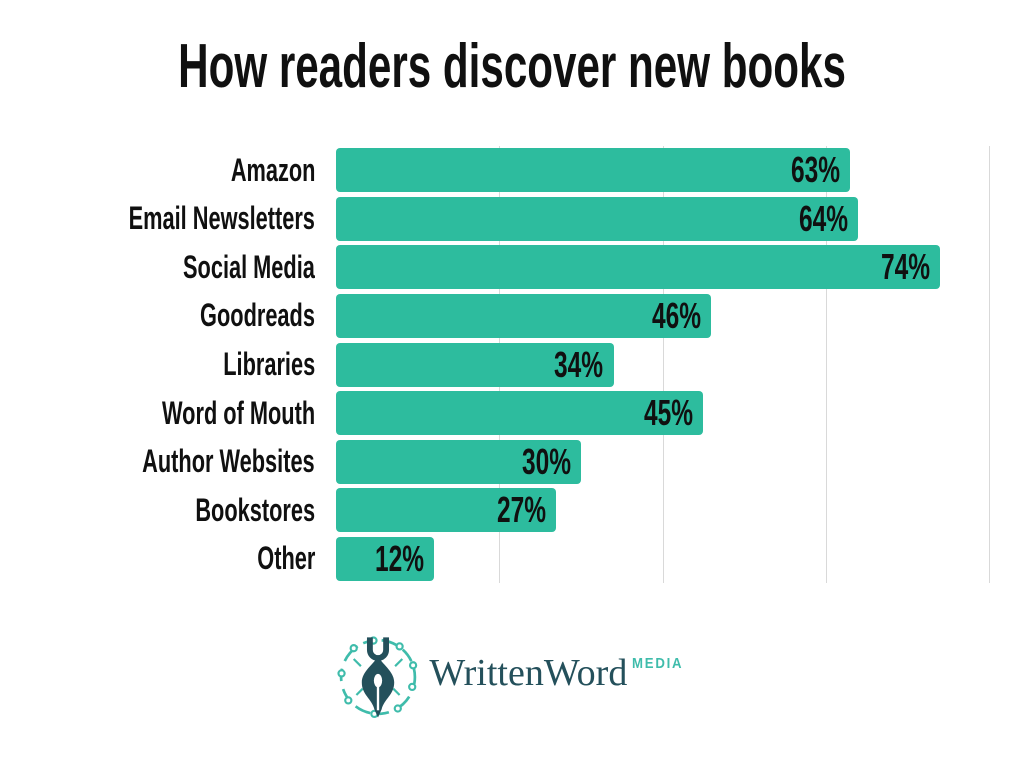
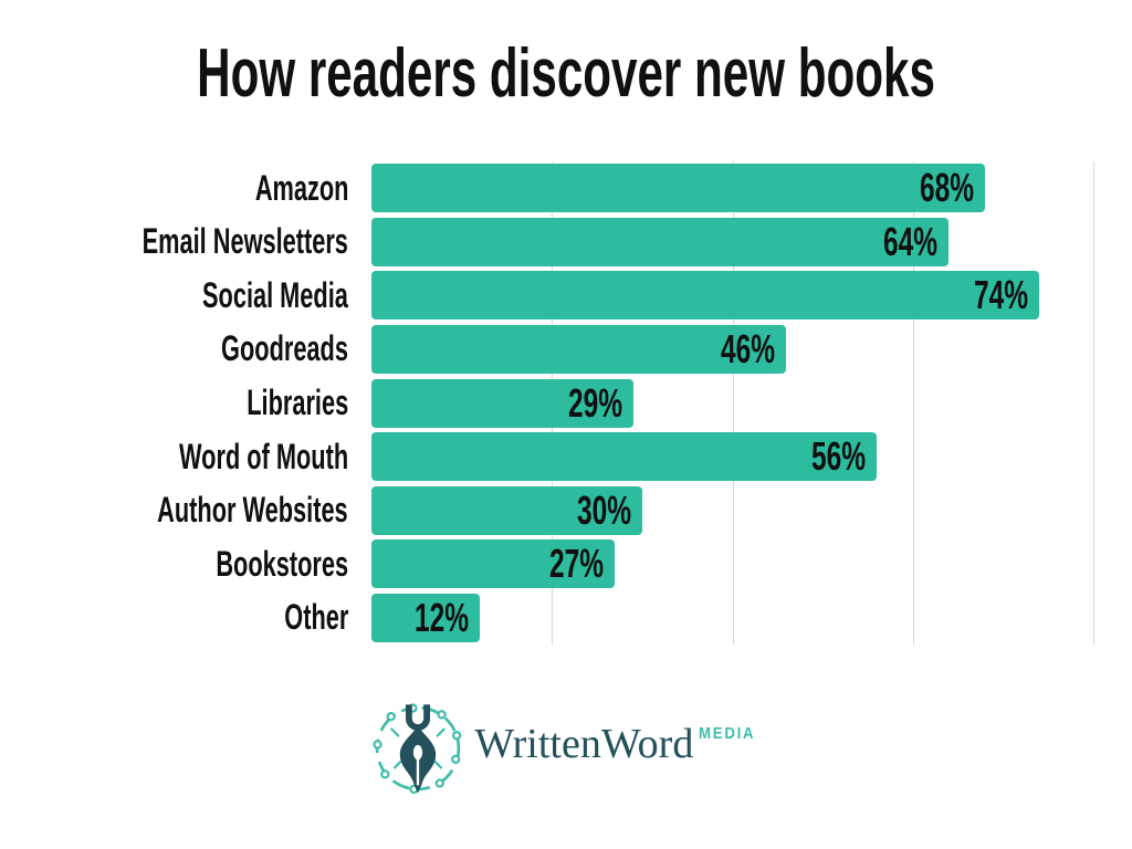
Amazon: 63% -> 68%
Libraries: 34% -> 29%
Word of Mouth: 45% -> 56%
